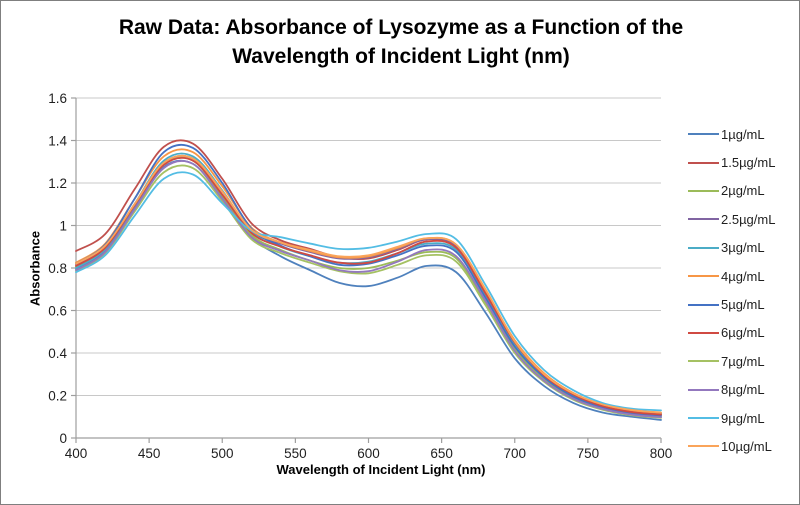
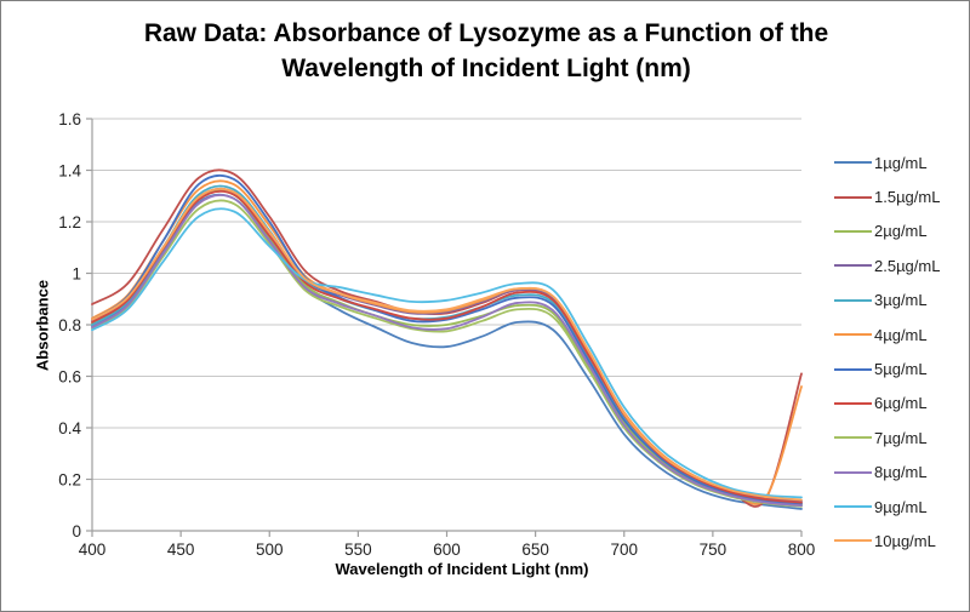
1.5µg/mL/800: 0.11 -> 0.61
4µg/mL/800: 0.12 -> 0.56
